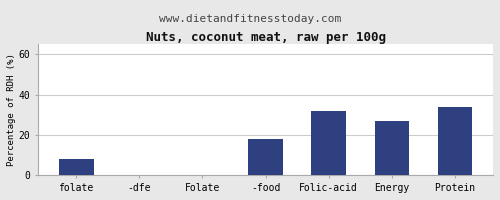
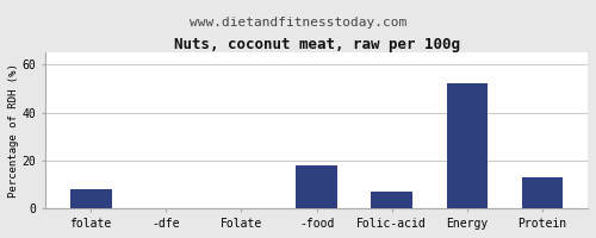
Folic-acid: 32 -> 7
Energy: 27 -> 52
Protein: 34 -> 13
